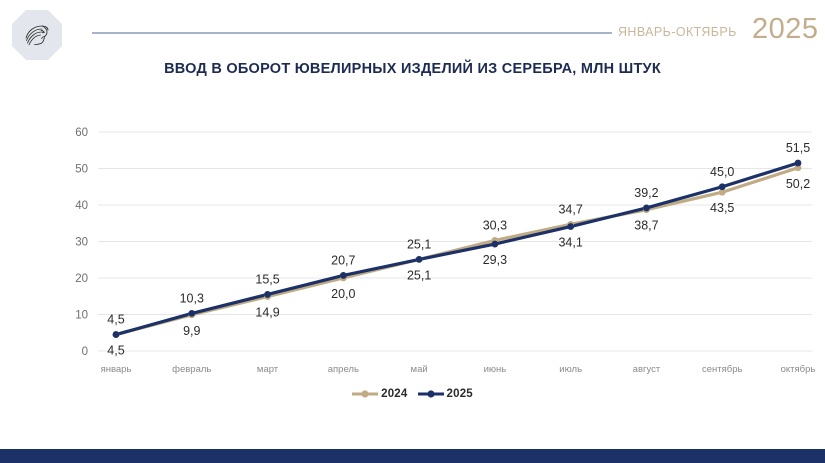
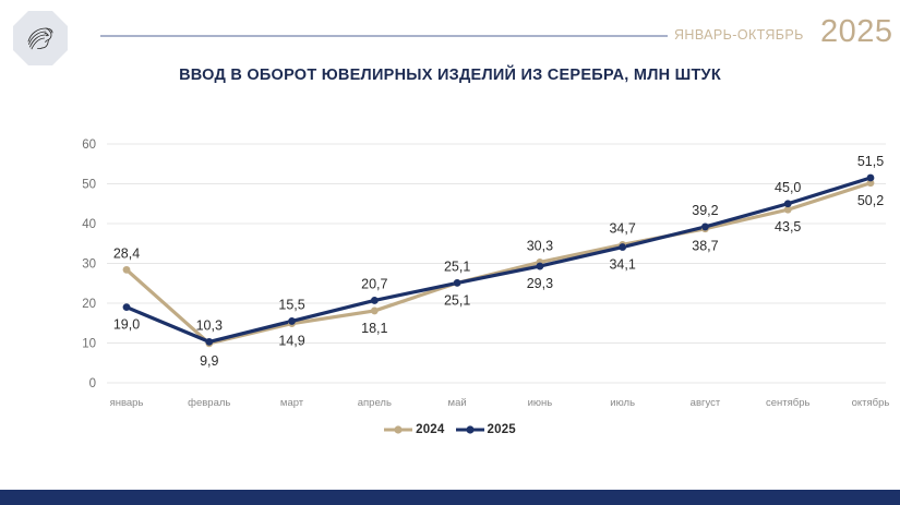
2024/январь: 4,5 -> 28,4
2025/январь: 4,5 -> 19,0
2024/апрель: 20,0 -> 18,1
